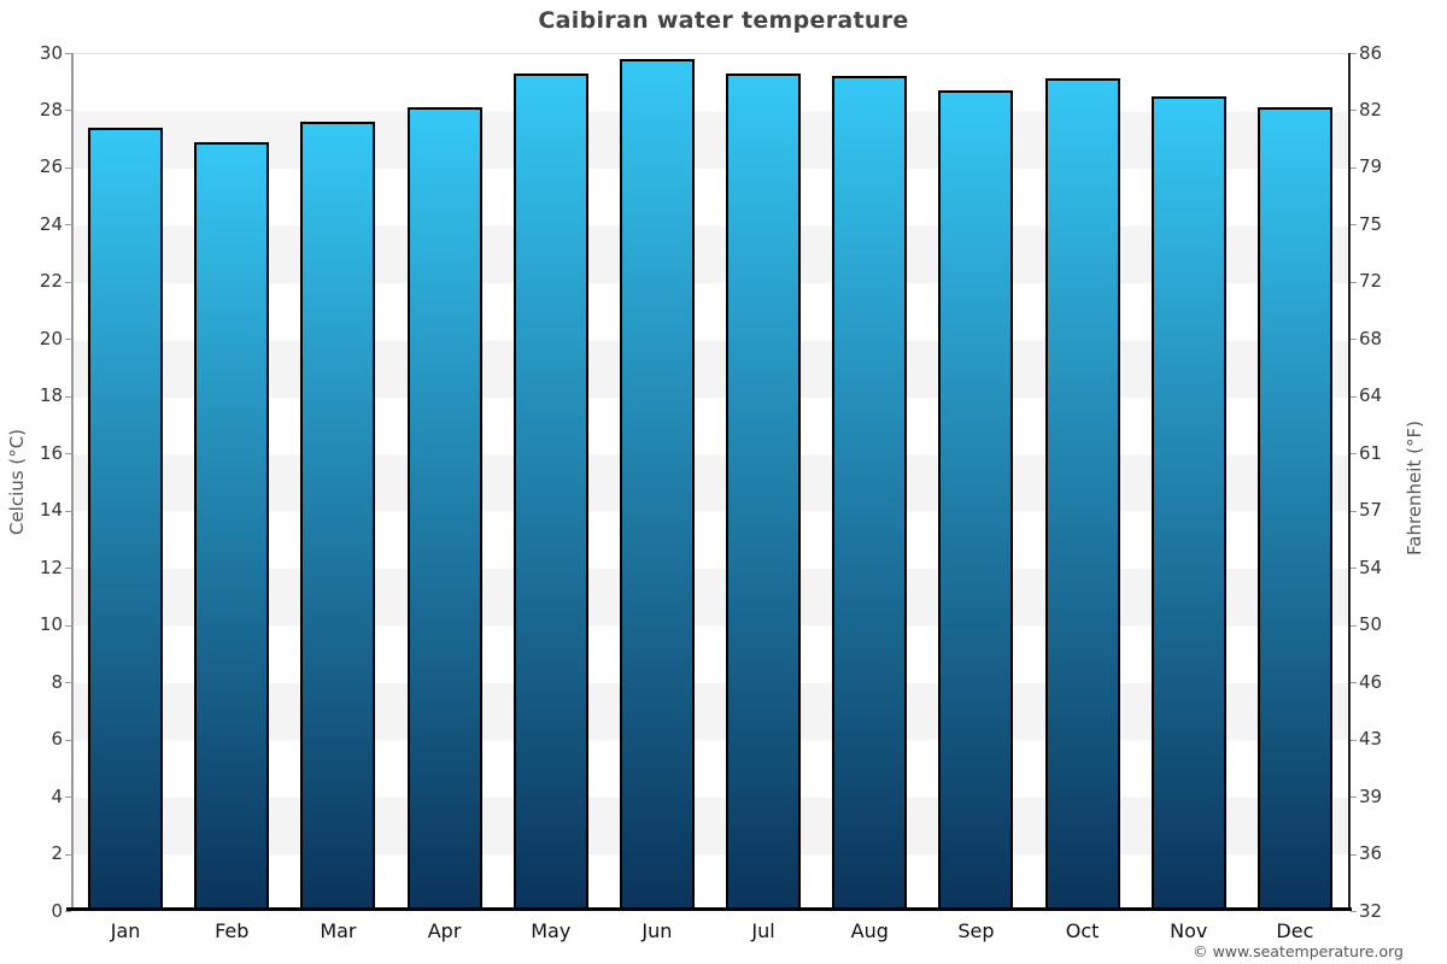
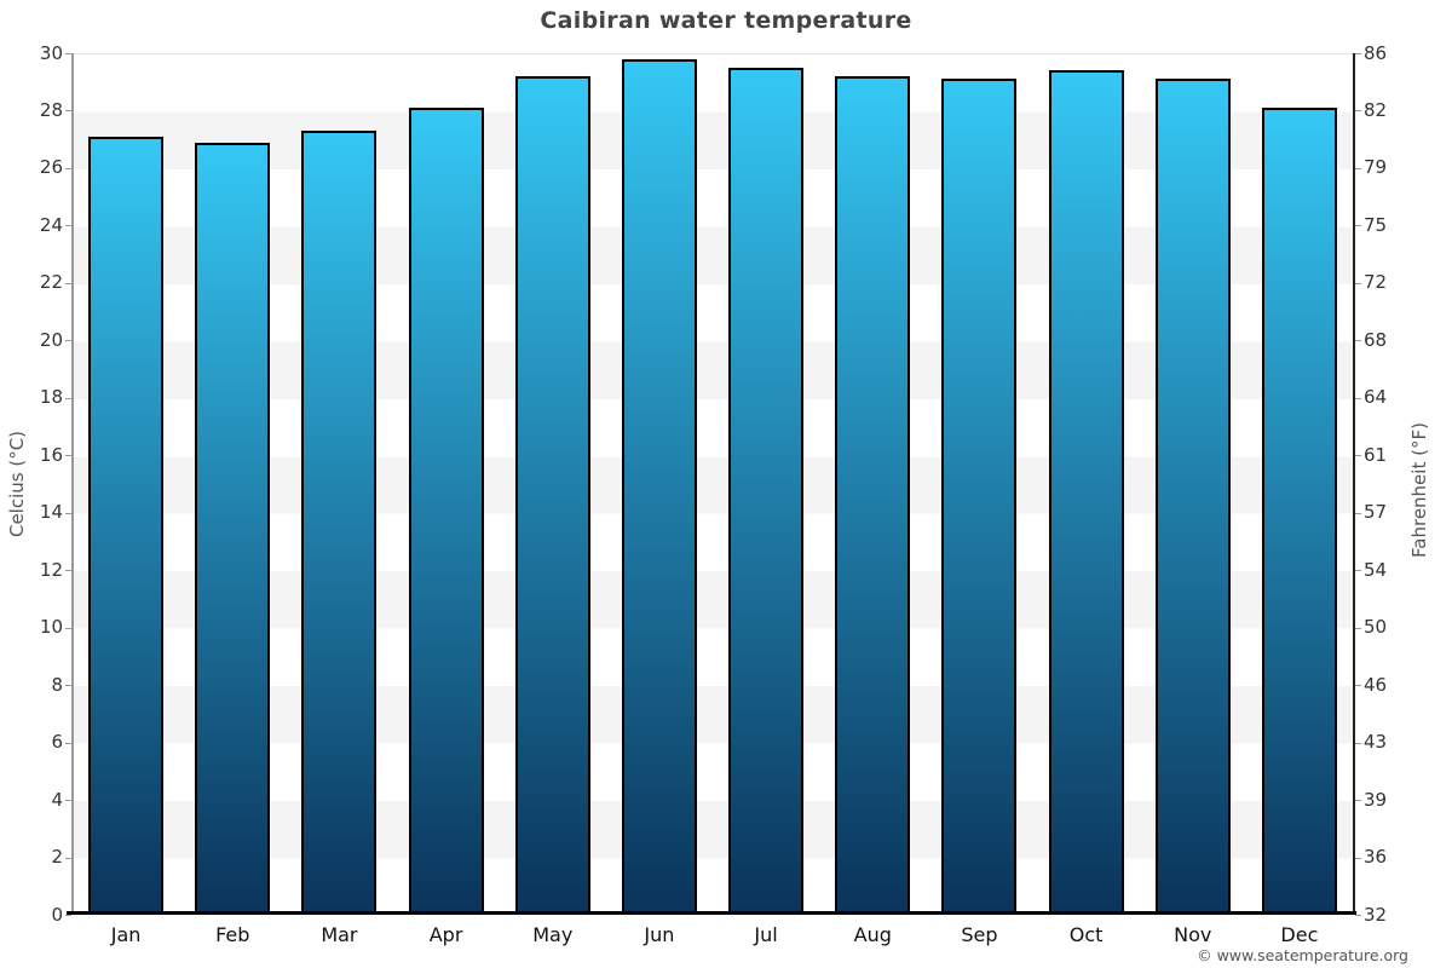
Jan: 27.4 -> 27.1
Mar: 27.6 -> 27.3
May: 29.3 -> 29.2
Jul: 29.3 -> 29.5
Sep: 28.7 -> 29.1
Oct: 29.1 -> 29.4
Nov: 28.5 -> 29.1
